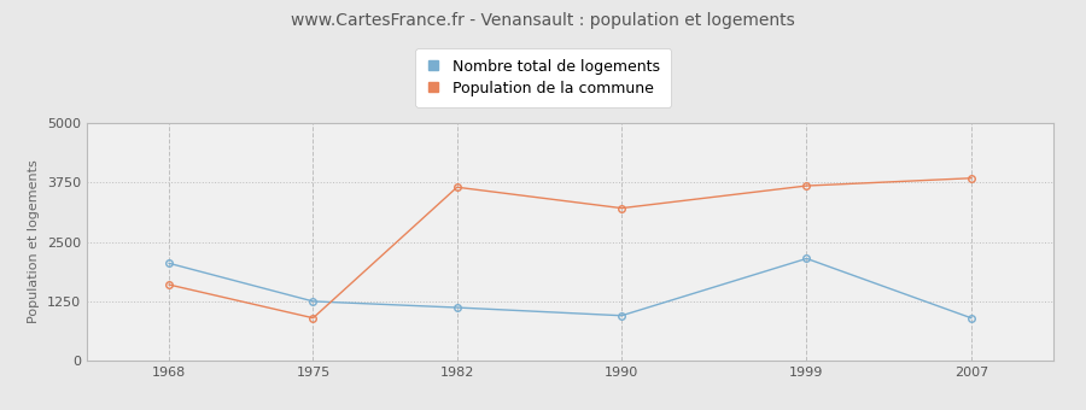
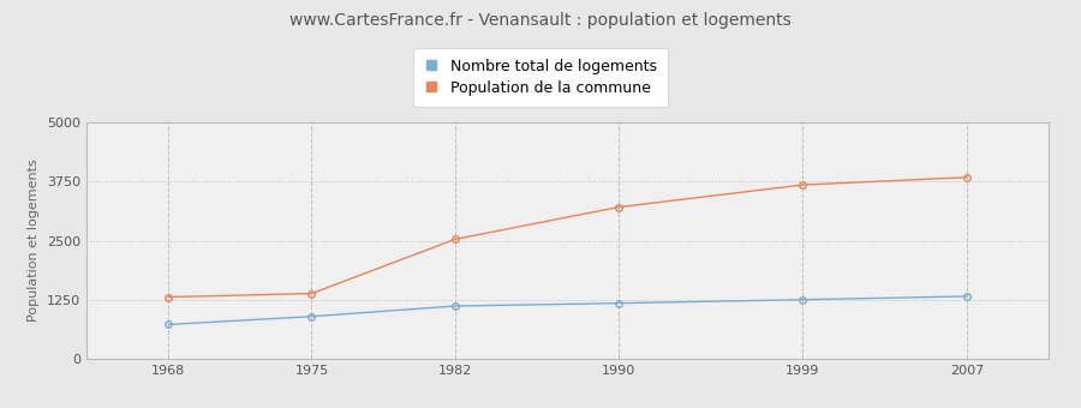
Nombre total de logements/1968: 2050 -> 730
Population de la commune/1968: 1600 -> 1310
Nombre total de logements/1975: 1250 -> 900
Population de la commune/1975: 900 -> 1380
Population de la commune/1982: 3650 -> 2530
Nombre total de logements/1990: 950 -> 1180
Nombre total de logements/1999: 2150 -> 1260
Nombre total de logements/2007: 900 -> 1320
